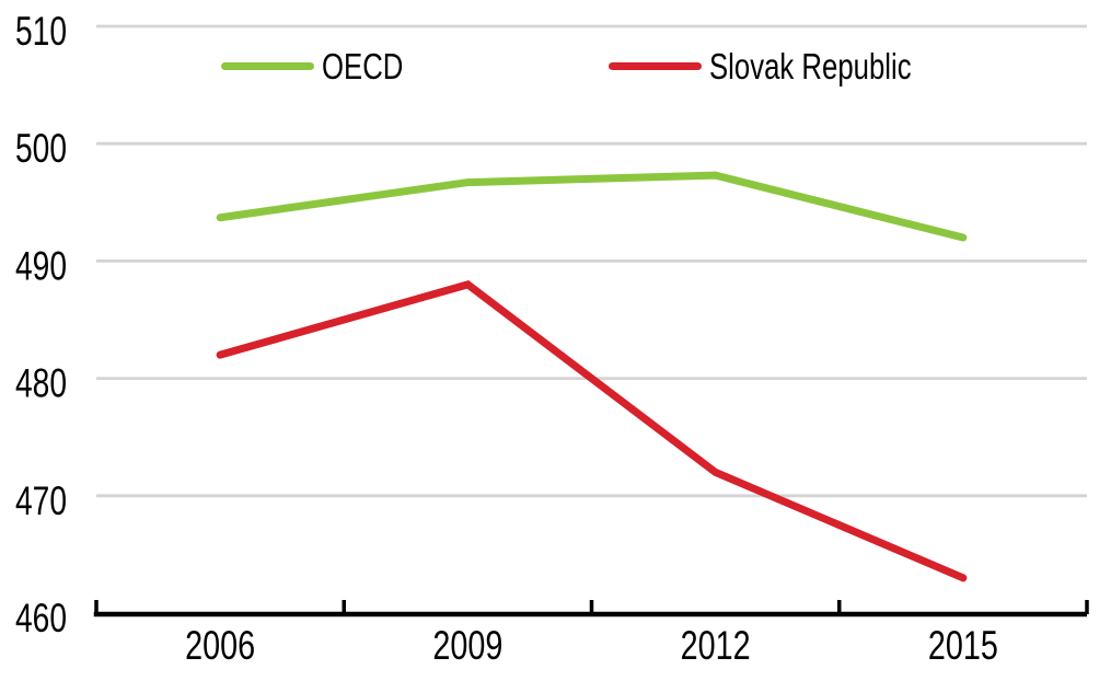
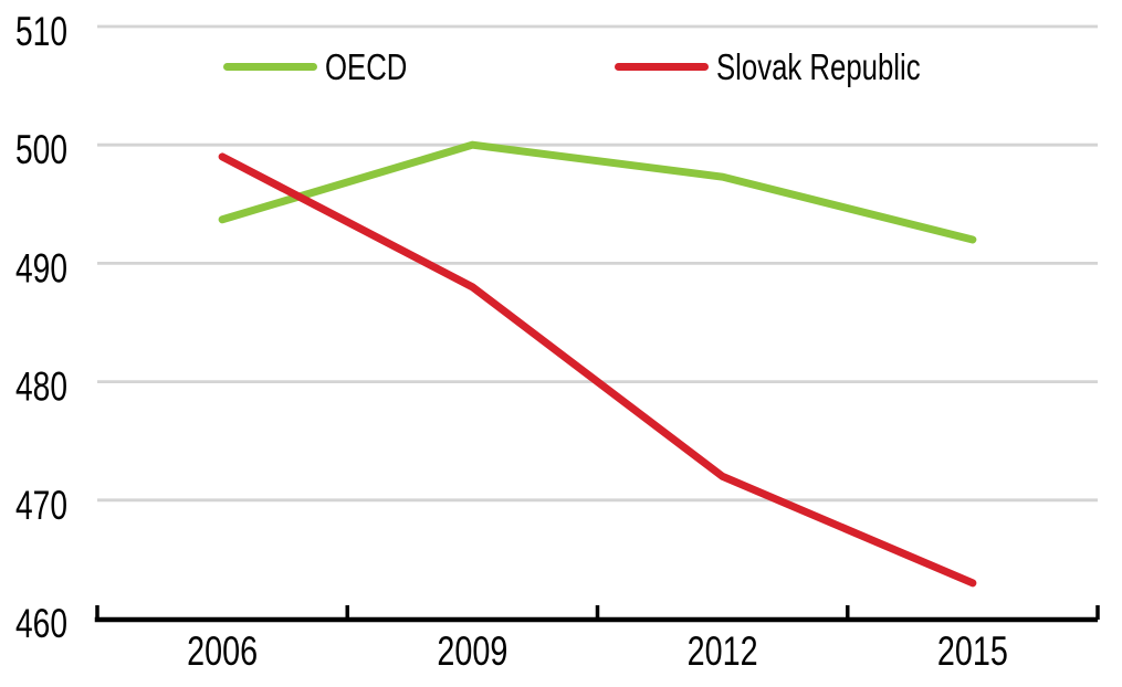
Slovak Republic/2006: 482 -> 499
OECD/2009: 496.7 -> 500.0
